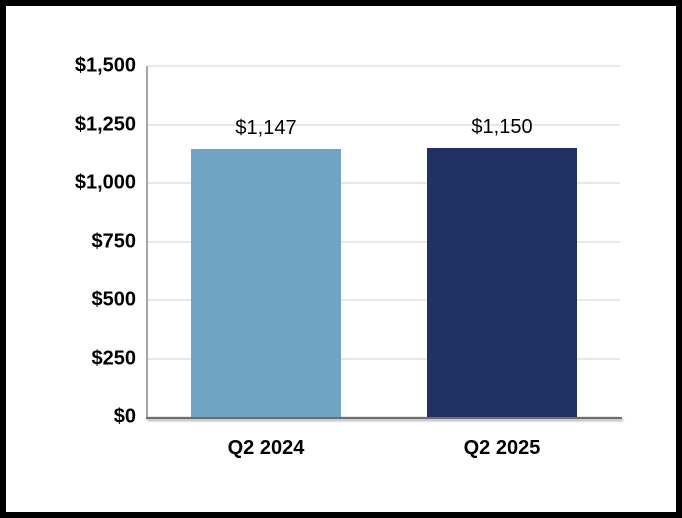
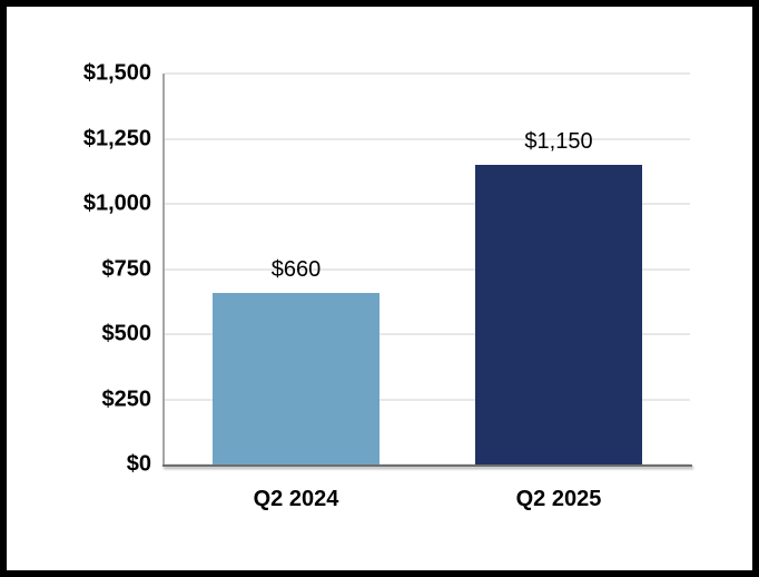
Q2 2024: $1,147 -> $660
